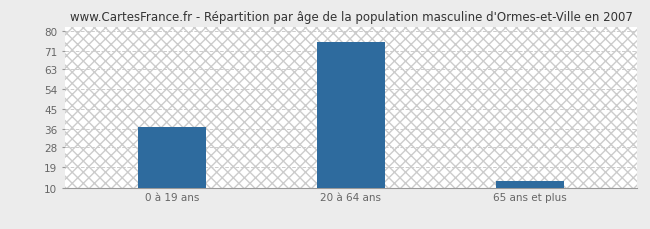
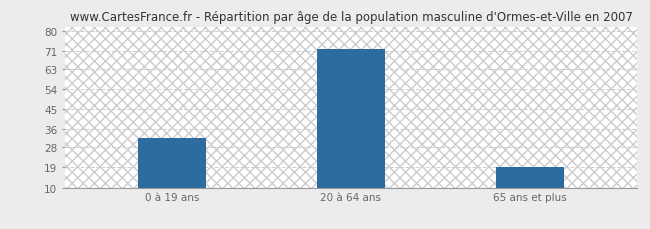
0 à 19 ans: 37 -> 32
20 à 64 ans: 75 -> 72
65 ans et plus: 13 -> 19
